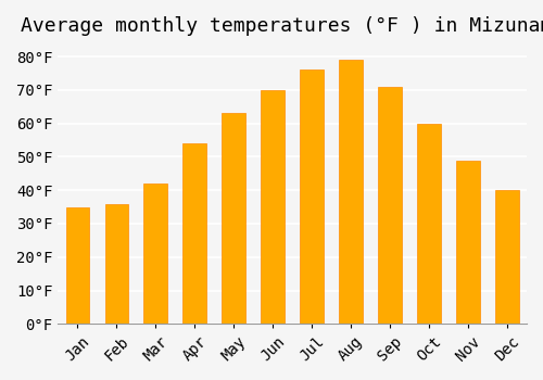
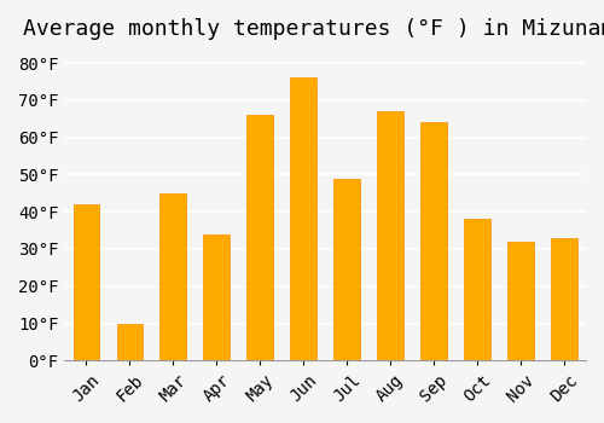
Jan: 35°F -> 42°F
Feb: 36°F -> 10°F
Mar: 42°F -> 45°F
Apr: 54°F -> 34°F
May: 63°F -> 66°F
Jun: 70°F -> 76°F
Jul: 76°F -> 49°F
Aug: 79°F -> 67°F
Sep: 71°F -> 64°F
Oct: 60°F -> 38°F
Nov: 49°F -> 32°F
Dec: 40°F -> 33°F
